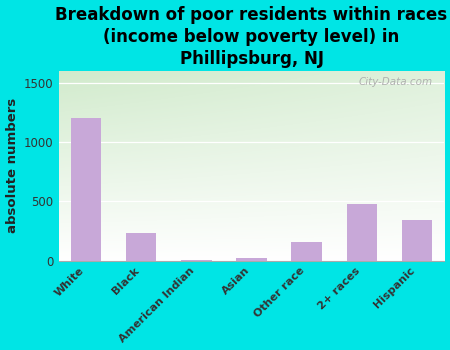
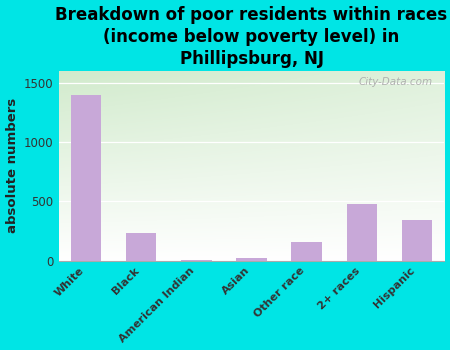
White: 1200 -> 1400
